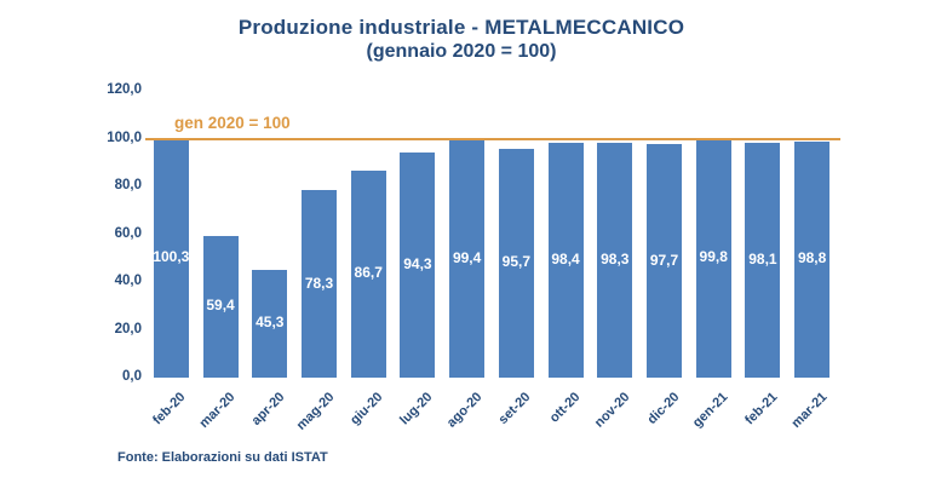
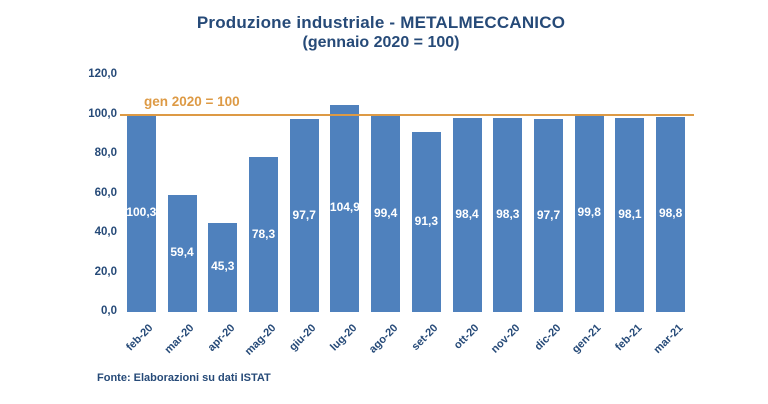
giu-20: 86,7 -> 97,7
lug-20: 94,3 -> 104,9
set-20: 95,7 -> 91,3
